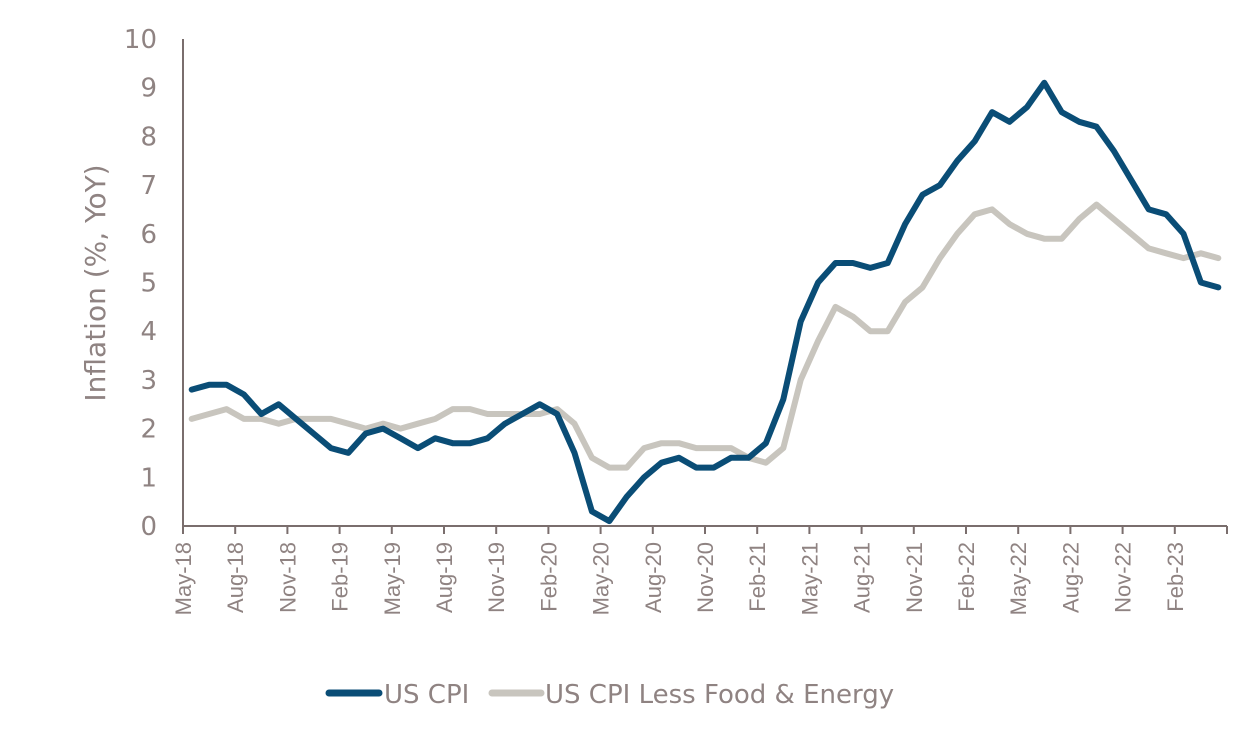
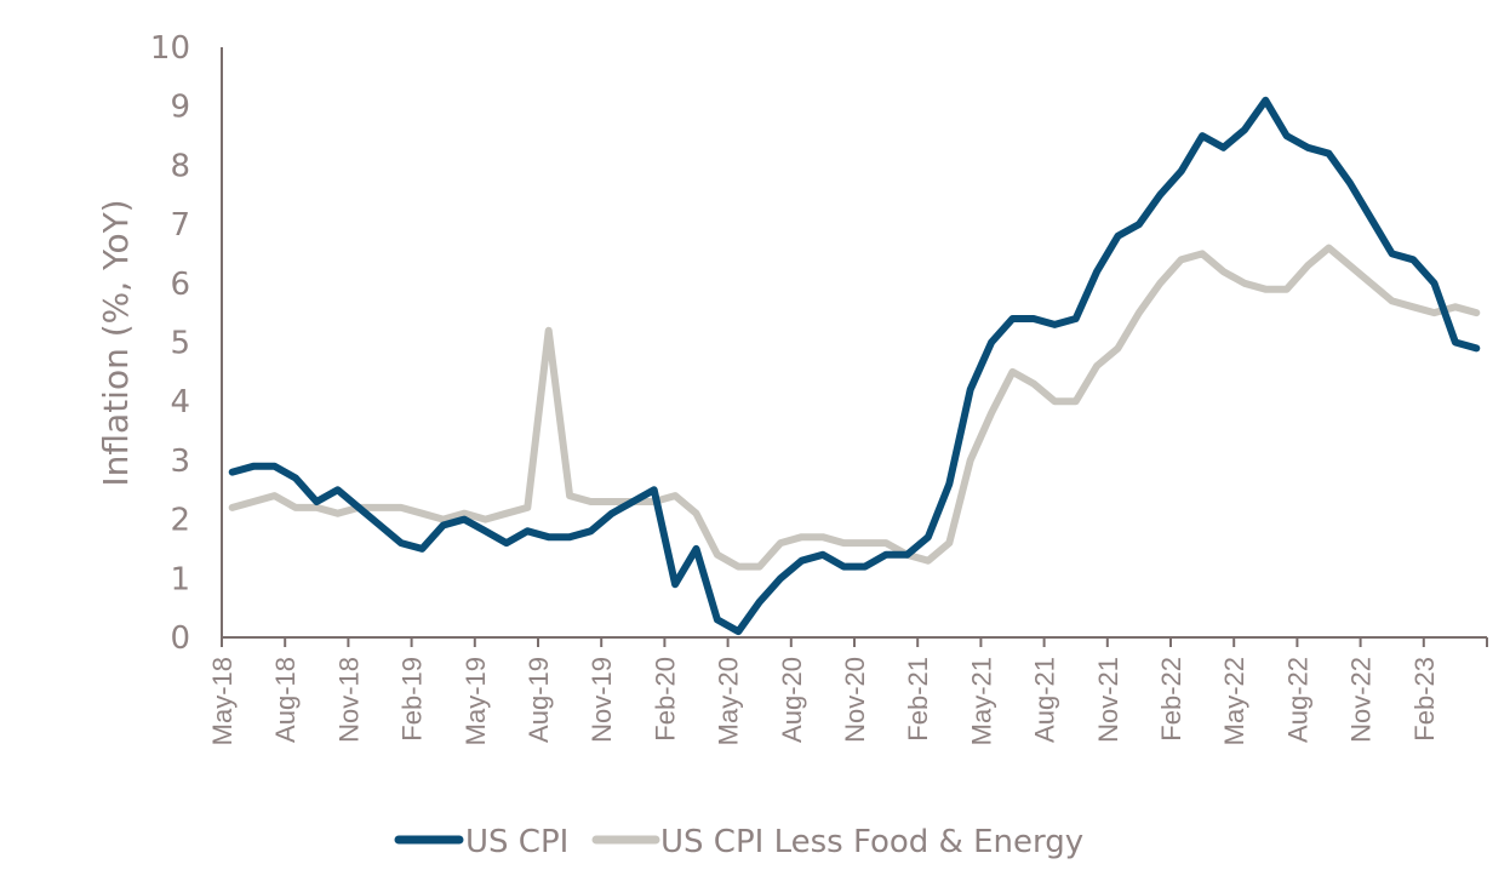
US CPI Less Food & Energy/Aug-19: 2.4 -> 5.2
US CPI/Feb-20: 2.3 -> 0.9
